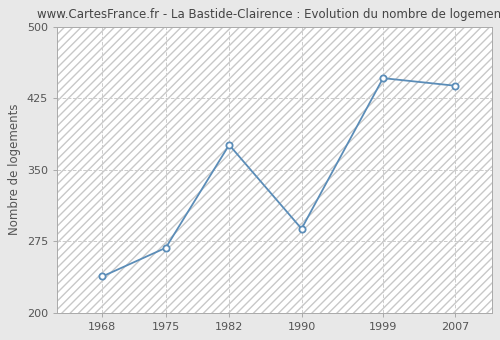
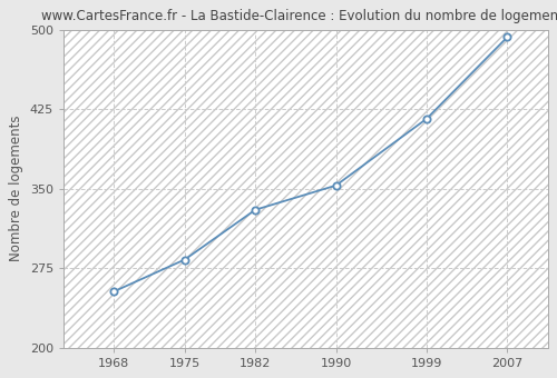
1968: 238 -> 253
1975: 268 -> 283
1982: 376 -> 330
1990: 288 -> 353
1999: 446 -> 416
2007: 438 -> 493
